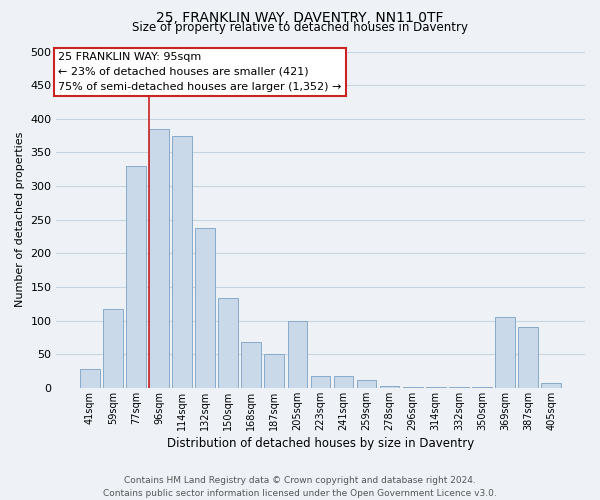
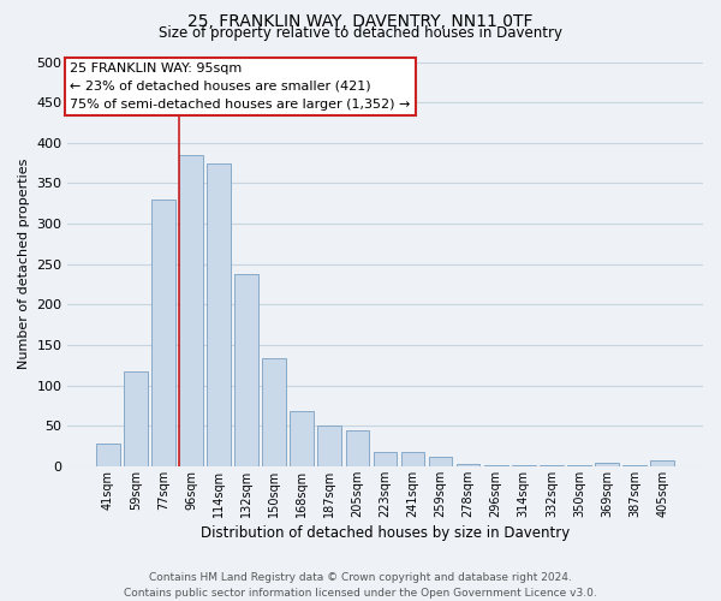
205sqm: 100 -> 45
369sqm: 106 -> 4
387sqm: 90 -> 2
